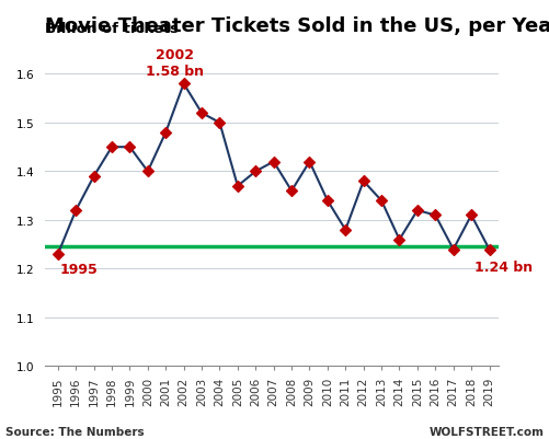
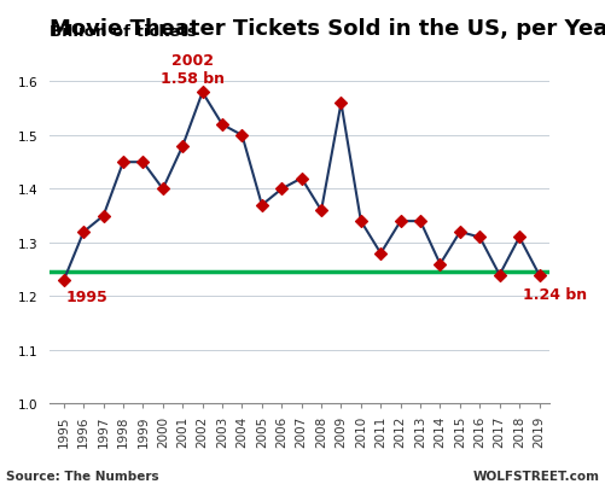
1997: 1.39 -> 1.35
2009: 1.42 -> 1.56
2012: 1.38 -> 1.34
